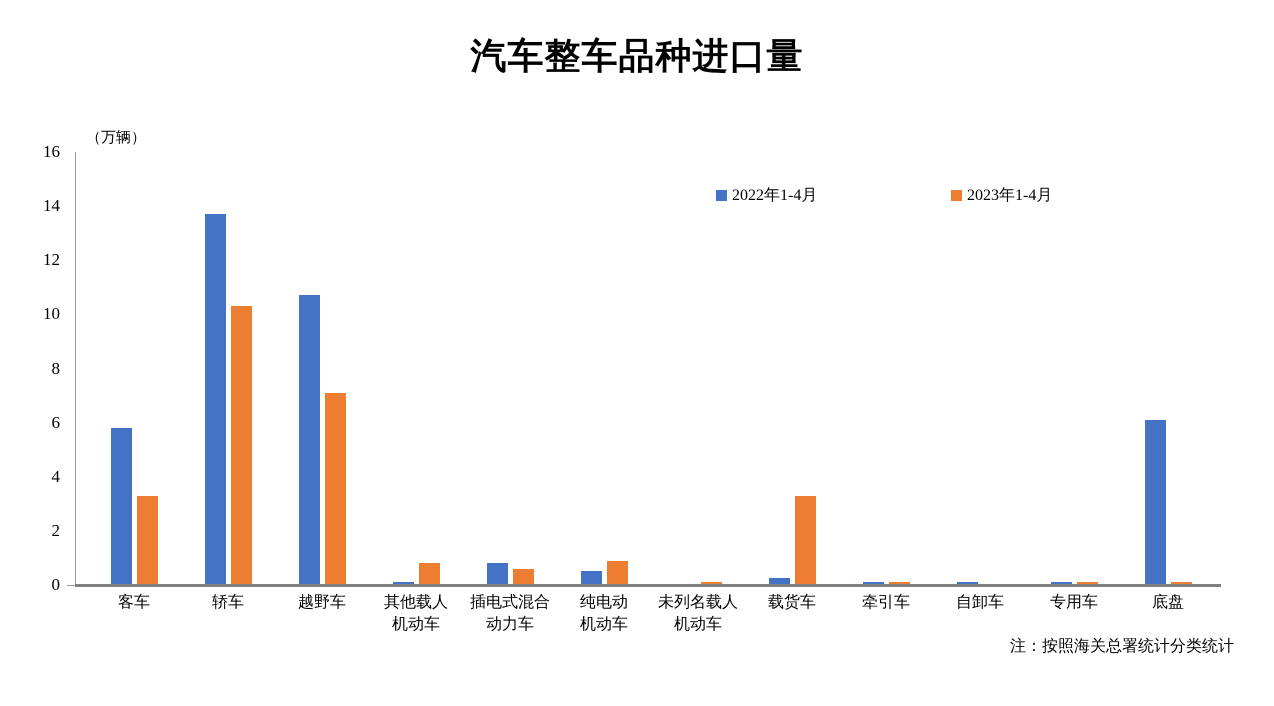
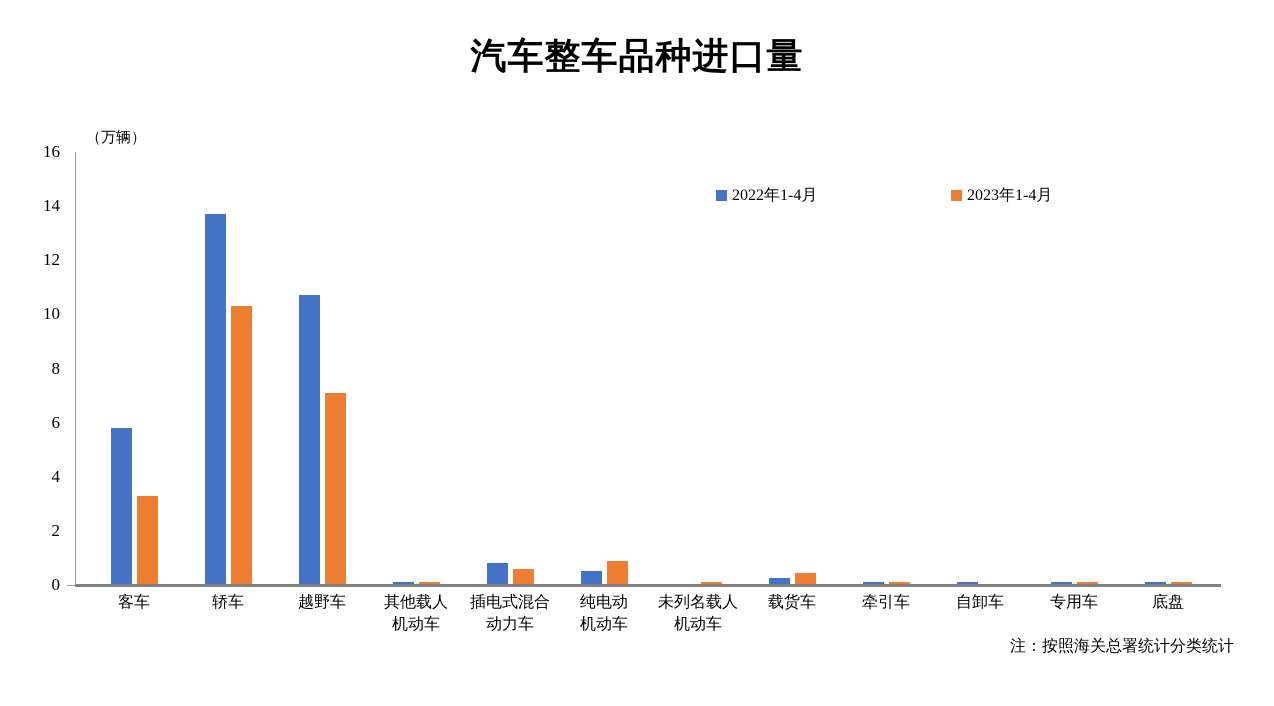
2023年1-4月/其他载人 机动车: 0.8 -> 0.1
2023年1-4月/载货车: 3.3 -> 0.5
2022年1-4月/底盘: 6.1 -> 0.1
